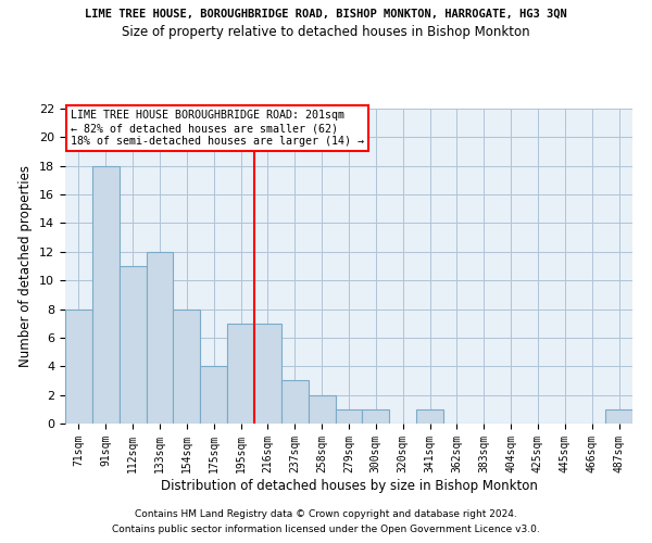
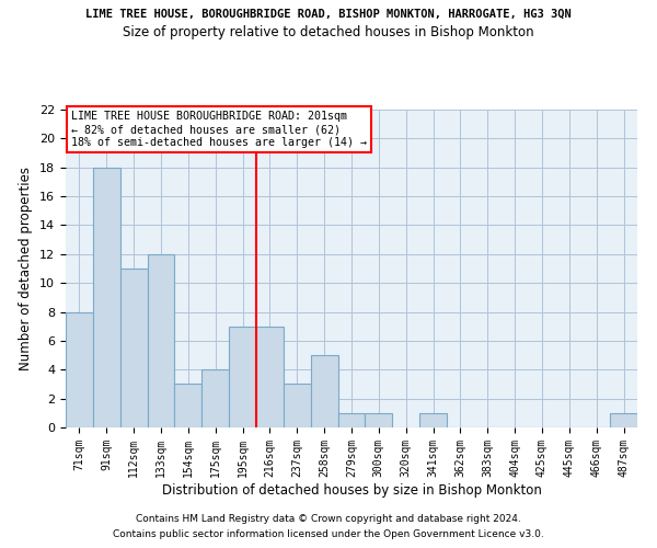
154sqm: 8 -> 3
258sqm: 2 -> 5
